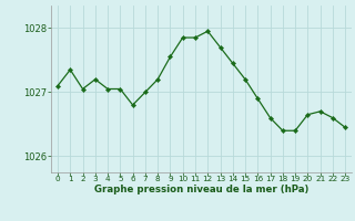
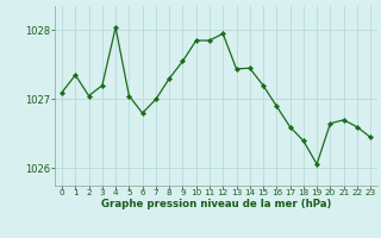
4: 1027.05 -> 1028.04
8: 1027.20 -> 1027.30
13: 1027.70 -> 1027.44
19: 1026.40 -> 1026.06
